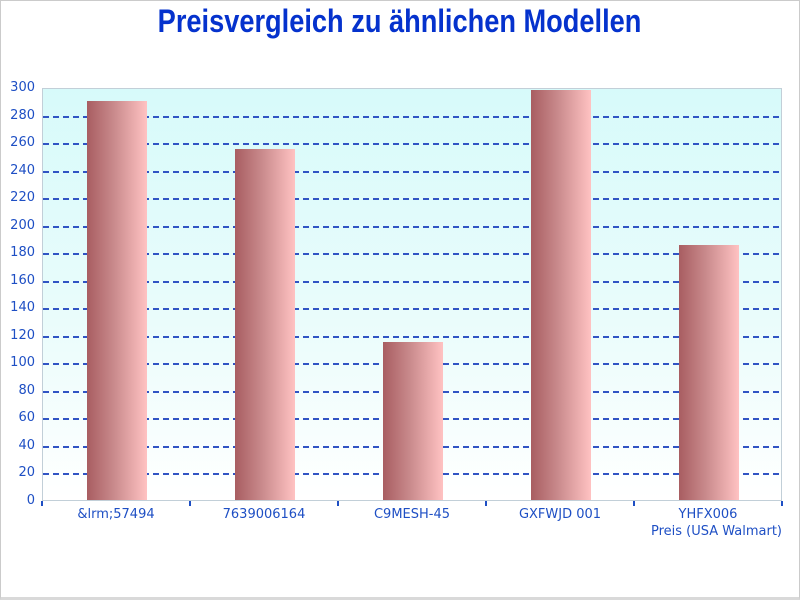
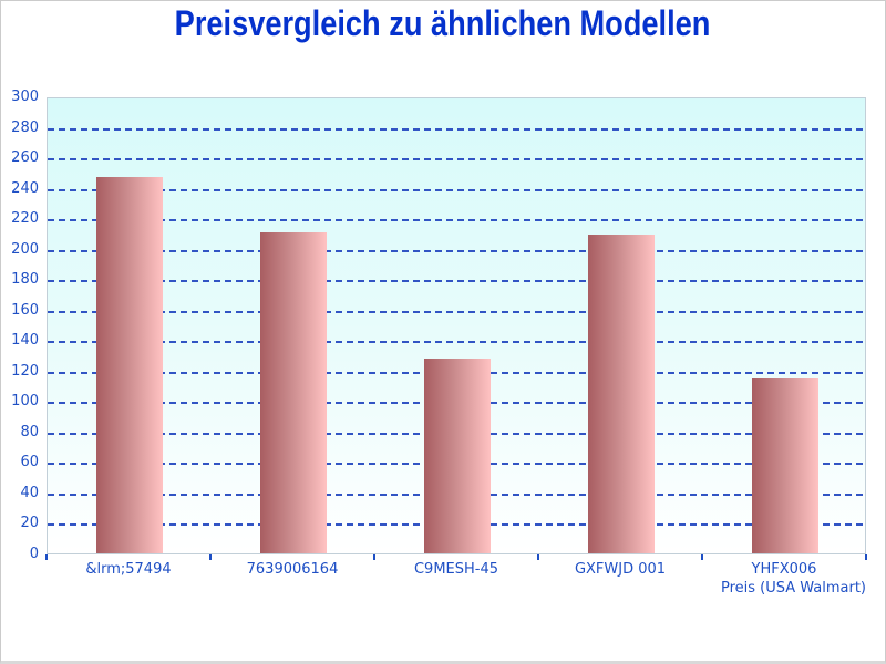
&lrm;57494: 290 -> 247
7639006164: 255 -> 211
C9MESH-45: 115 -> 128
GXFWJD 001: 298 -> 209
YHFX006: 185 -> 115
